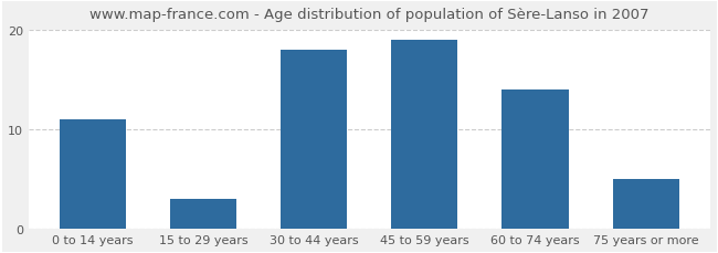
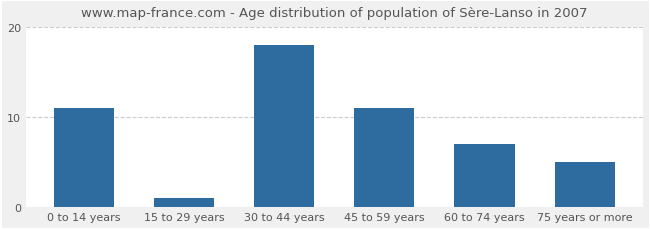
15 to 29 years: 3 -> 1
45 to 59 years: 19 -> 11
60 to 74 years: 14 -> 7
